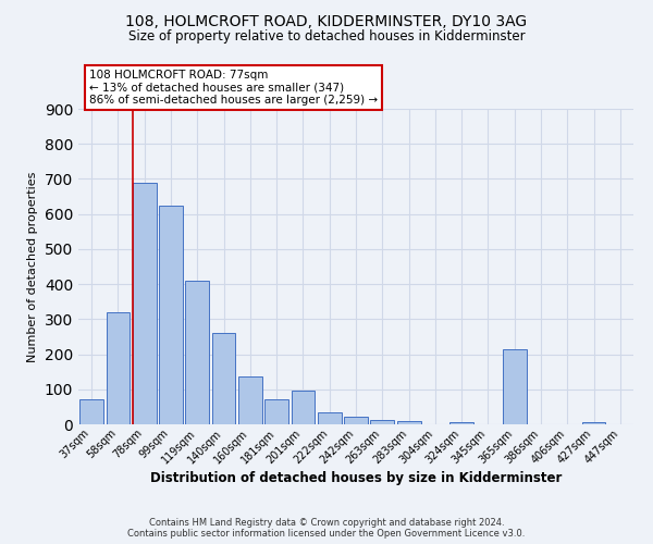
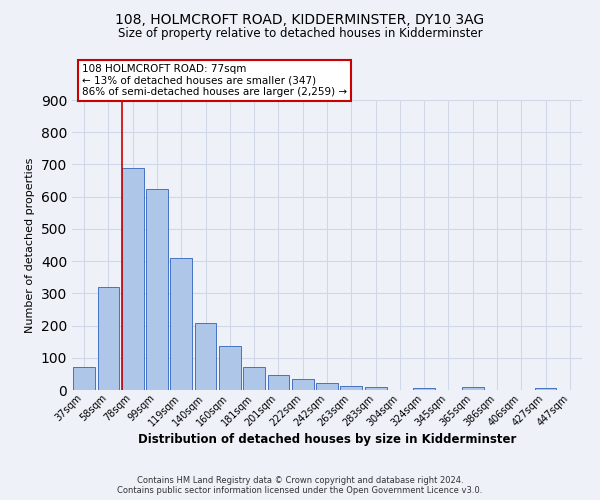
140sqm: 260 -> 207
201sqm: 95 -> 48
365sqm: 215 -> 8
